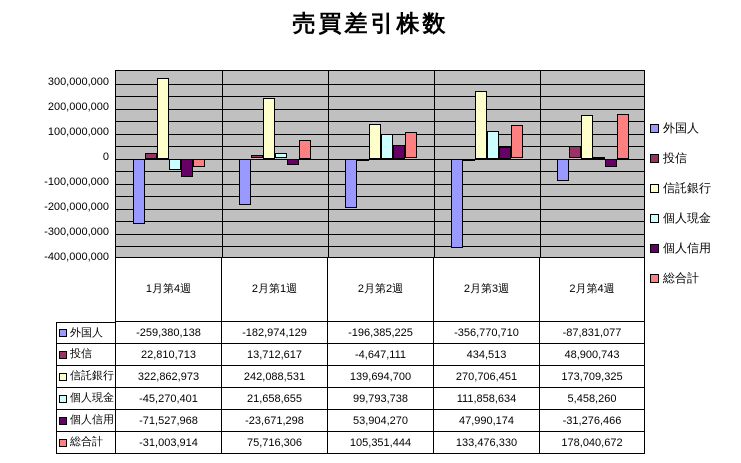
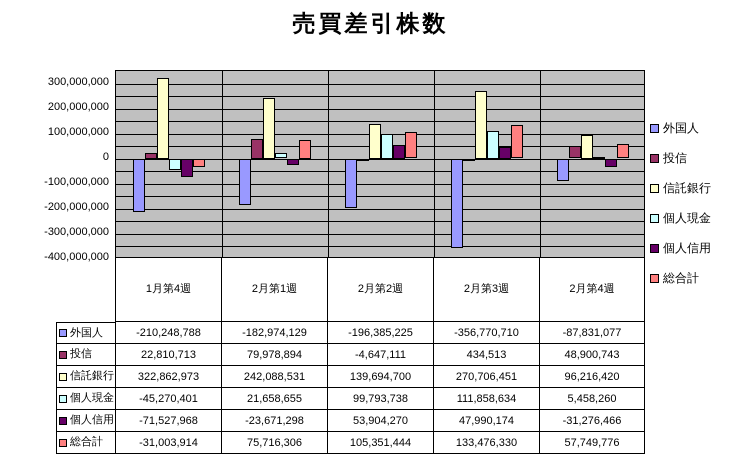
外国人/1月第4週: -259,380,138 -> -210,248,788
投信/2月第1週: 13,712,617 -> 79,978,894
信託銀行/2月第4週: 173,709,325 -> 96,216,420
総合計/2月第4週: 178,040,672 -> 57,749,776
